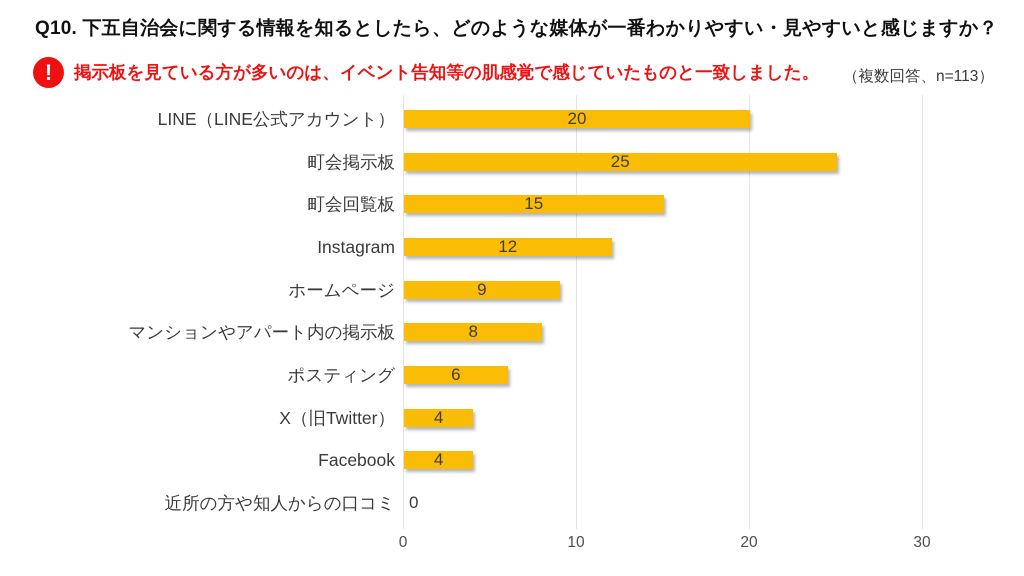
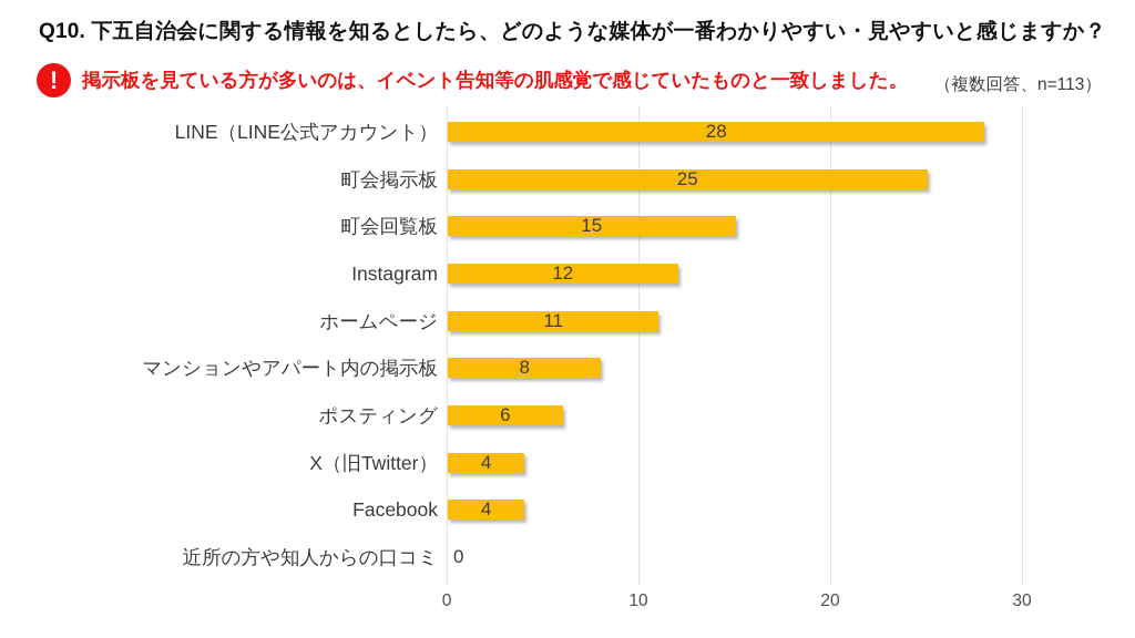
LINE（LINE公式アカウント）: 20 -> 28
ホームページ: 9 -> 11
